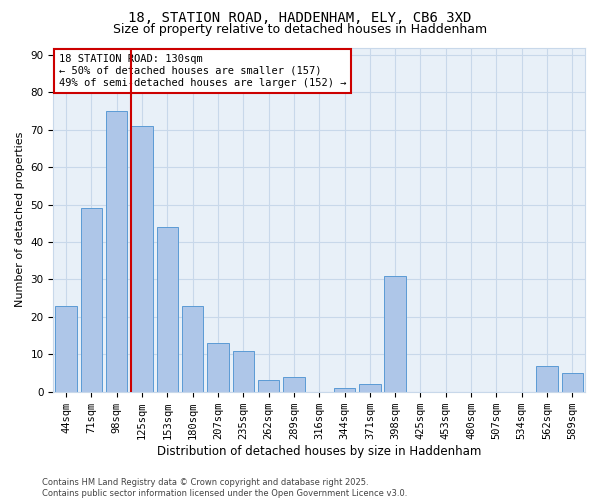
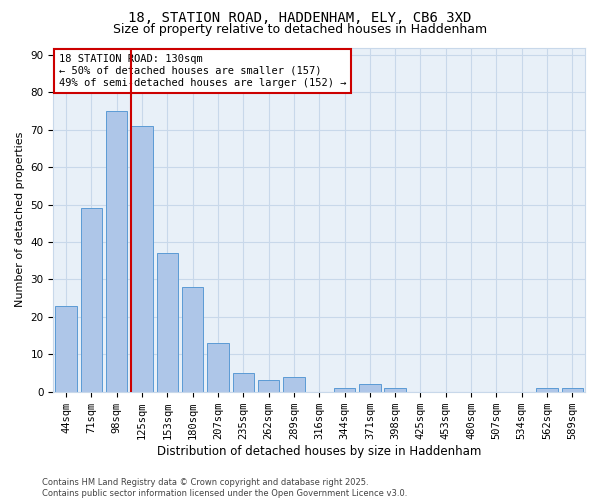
153sqm: 44 -> 37
180sqm: 23 -> 28
235sqm: 11 -> 5
398sqm: 31 -> 1
562sqm: 7 -> 1
589sqm: 5 -> 1
